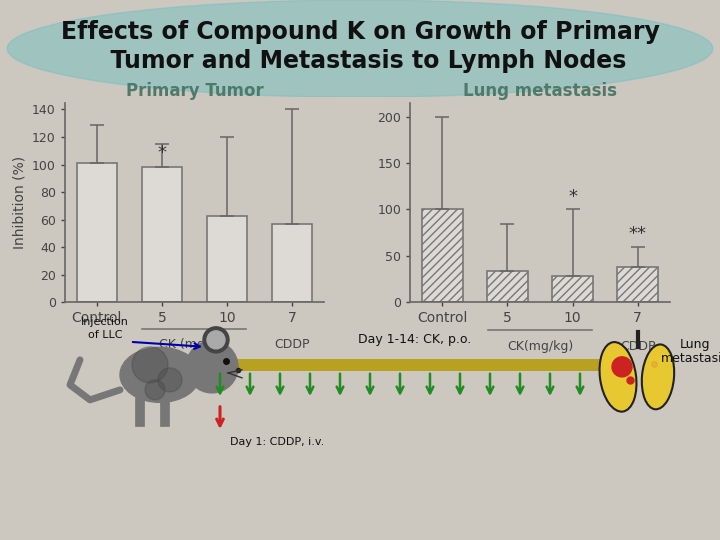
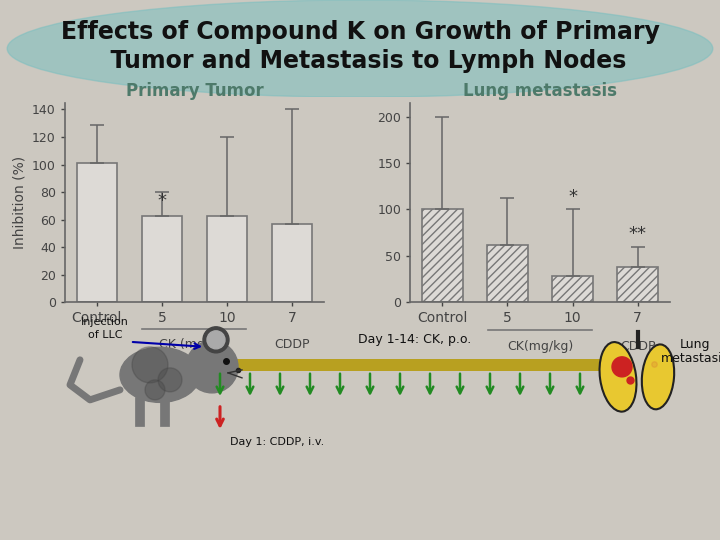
Primary Tumor/5: 98 -> 63
Lung metastasis/5: 34 -> 62
